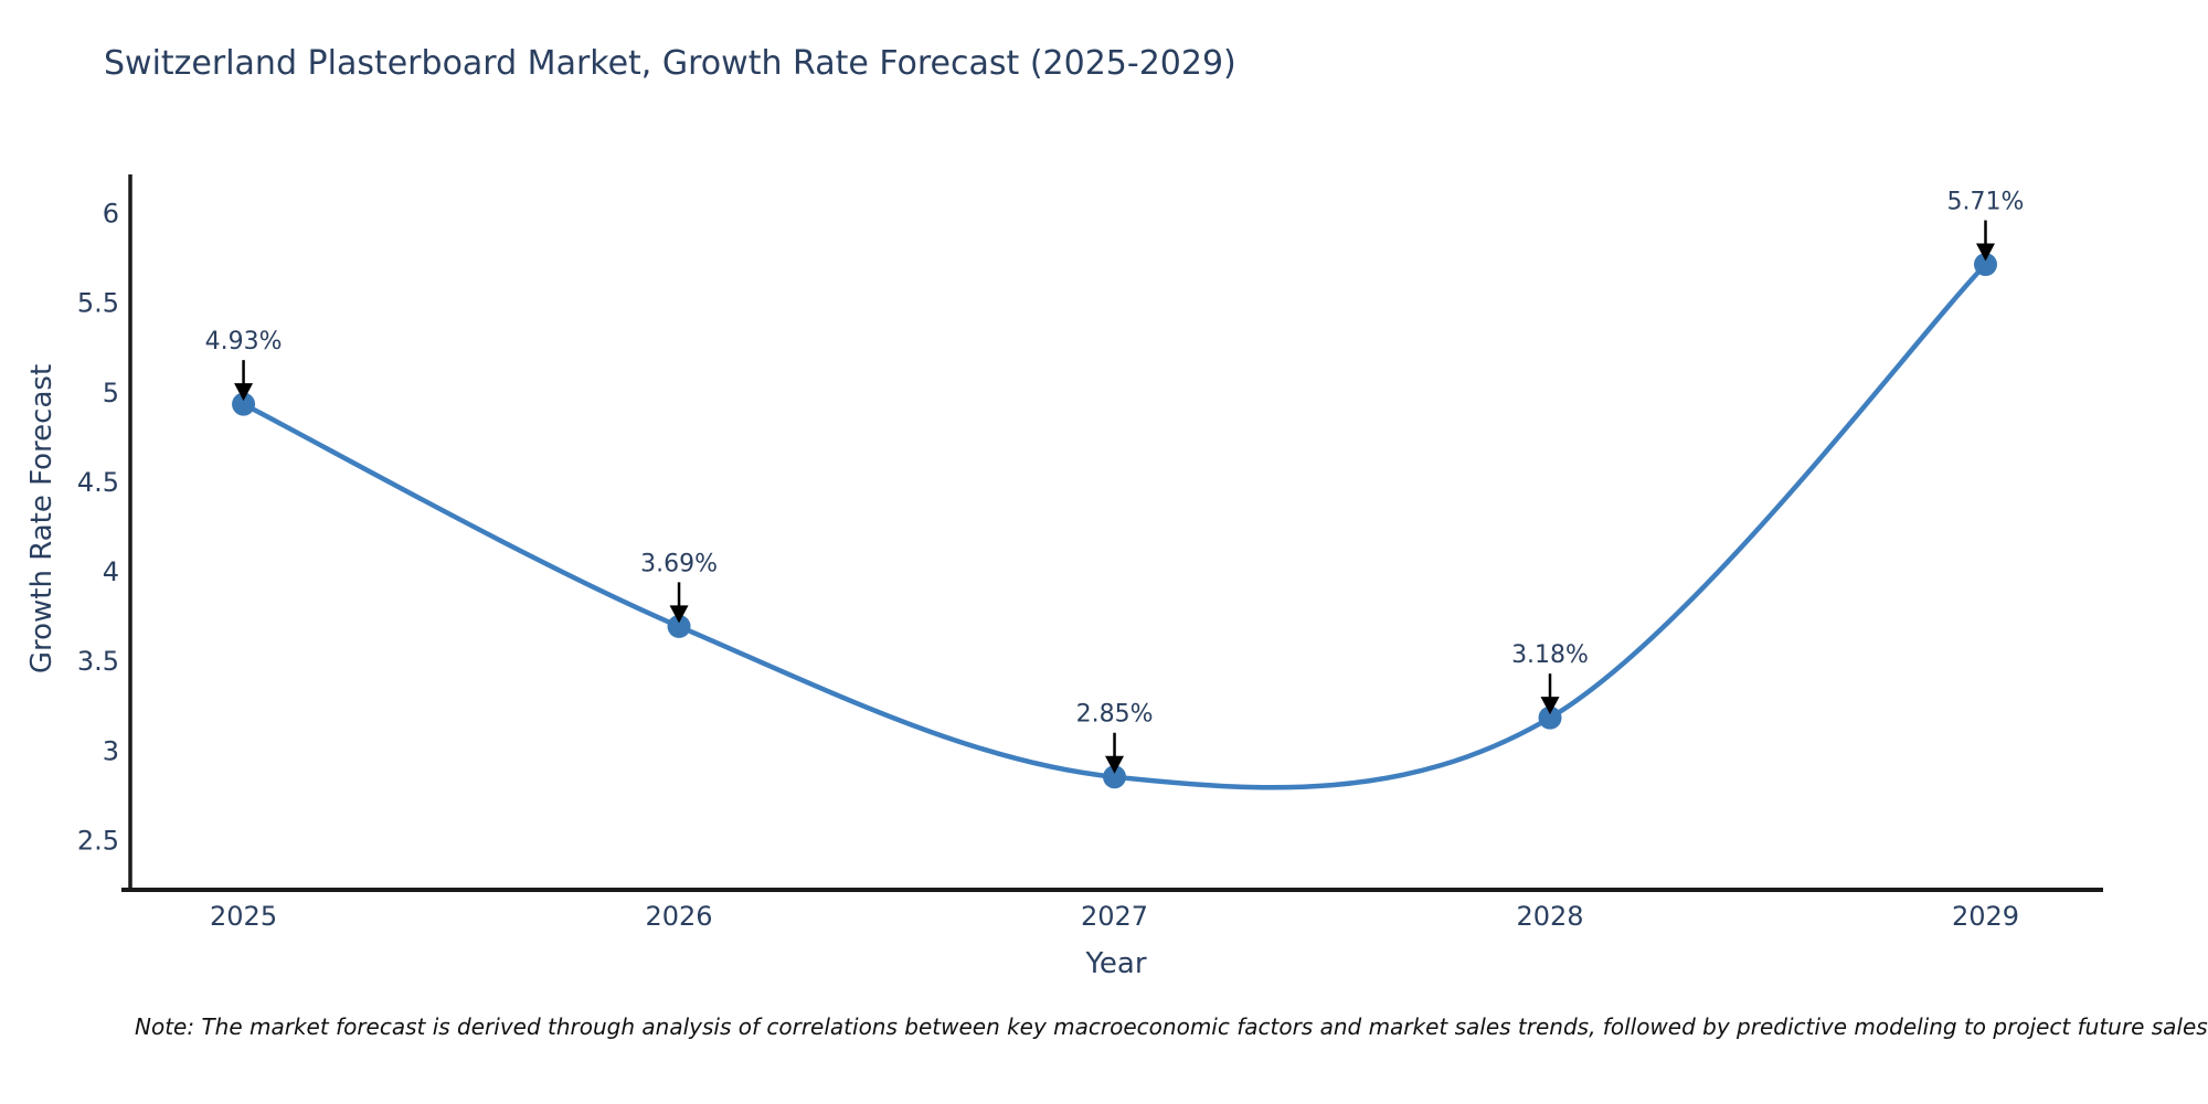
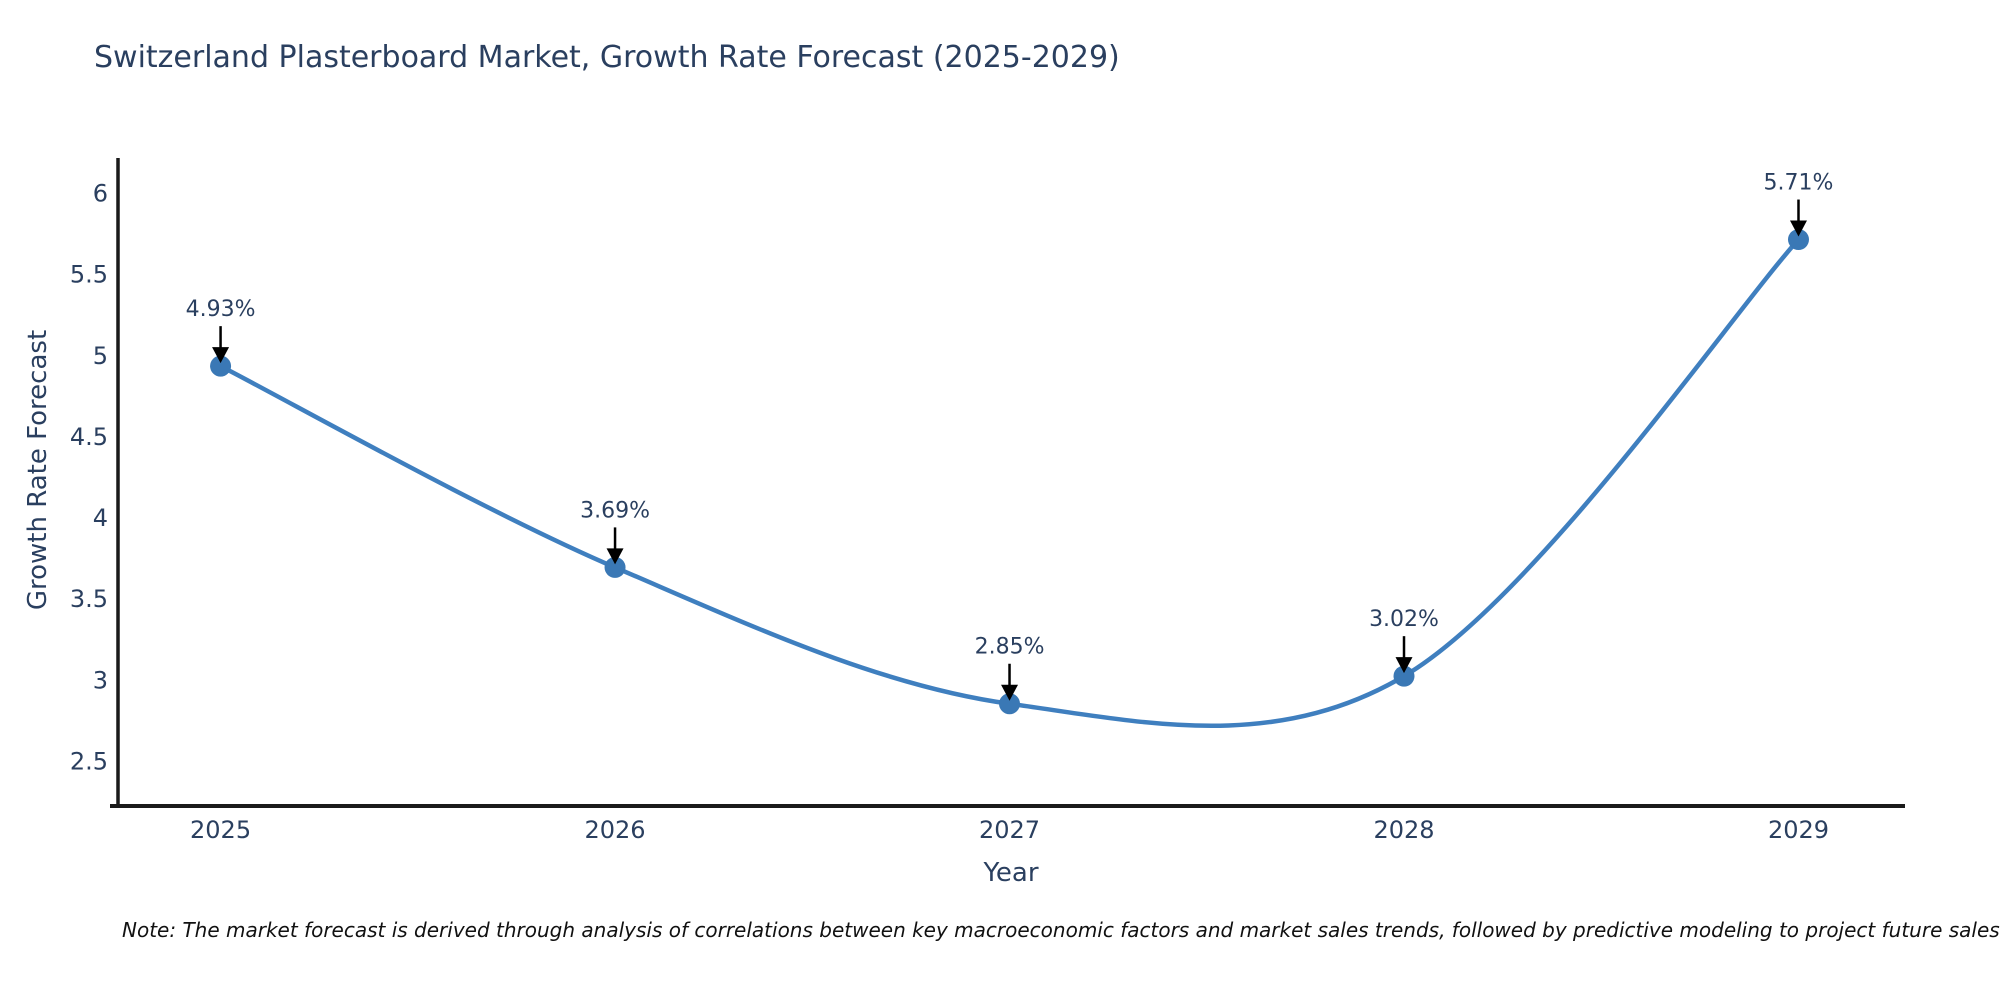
2028: 3.18% -> 3.02%
